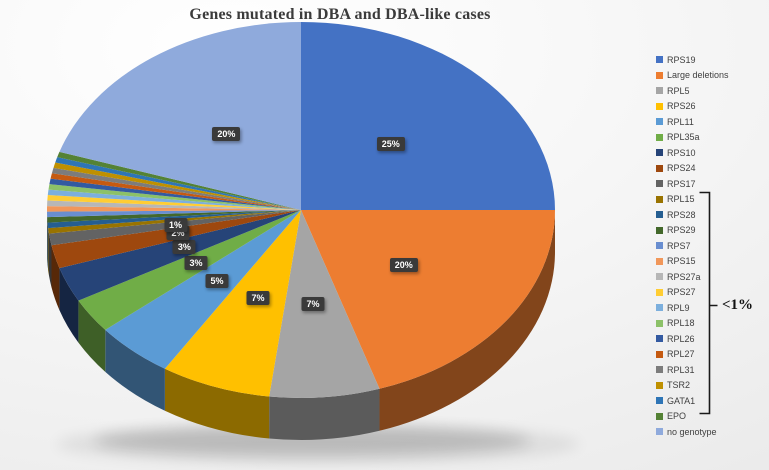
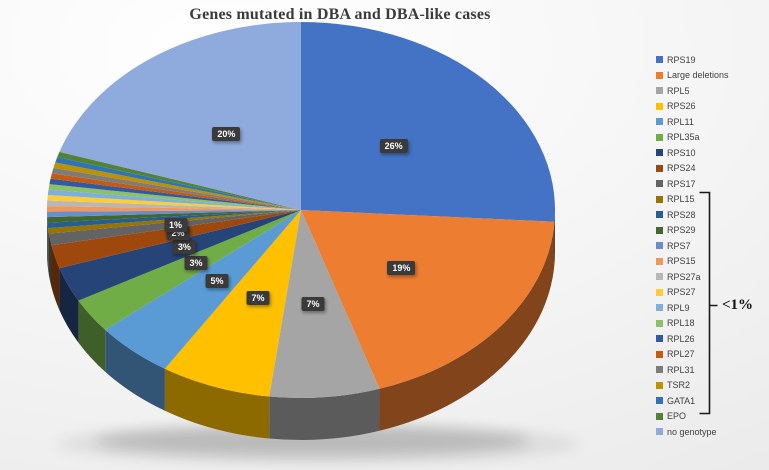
RPS19: 25% -> 26%
Large deletions: 20% -> 19%
